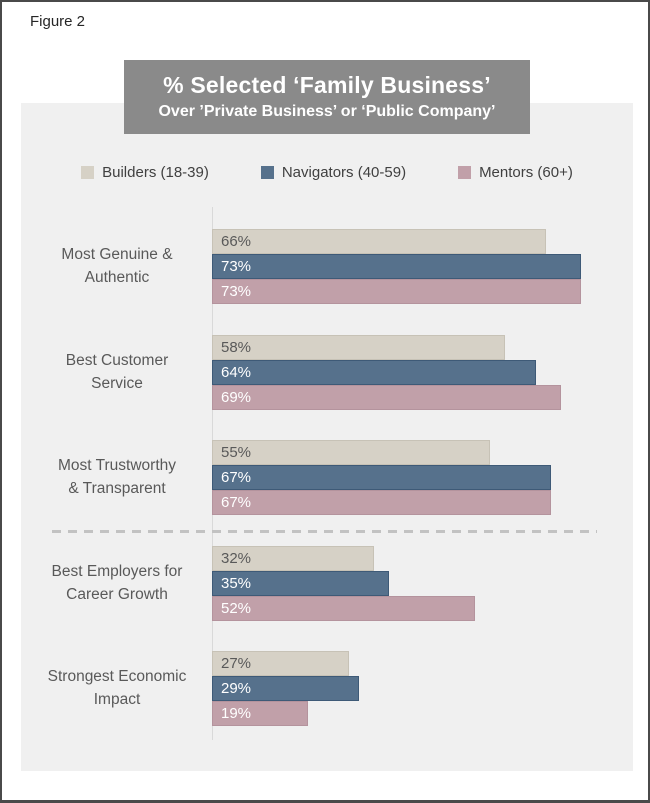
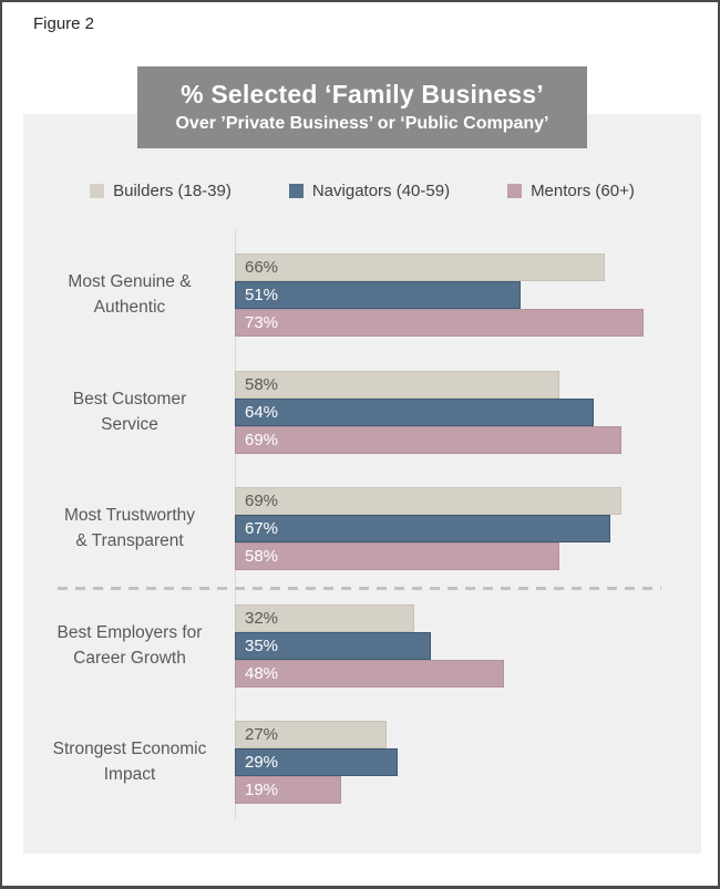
Navigators (40-59)/Most Genuine & Authentic: 73% -> 51%
Builders (18-39)/Most Trustworthy & Transparent: 55% -> 69%
Mentors (60+)/Most Trustworthy & Transparent: 67% -> 58%
Mentors (60+)/Best Employers for Career Growth: 52% -> 48%
